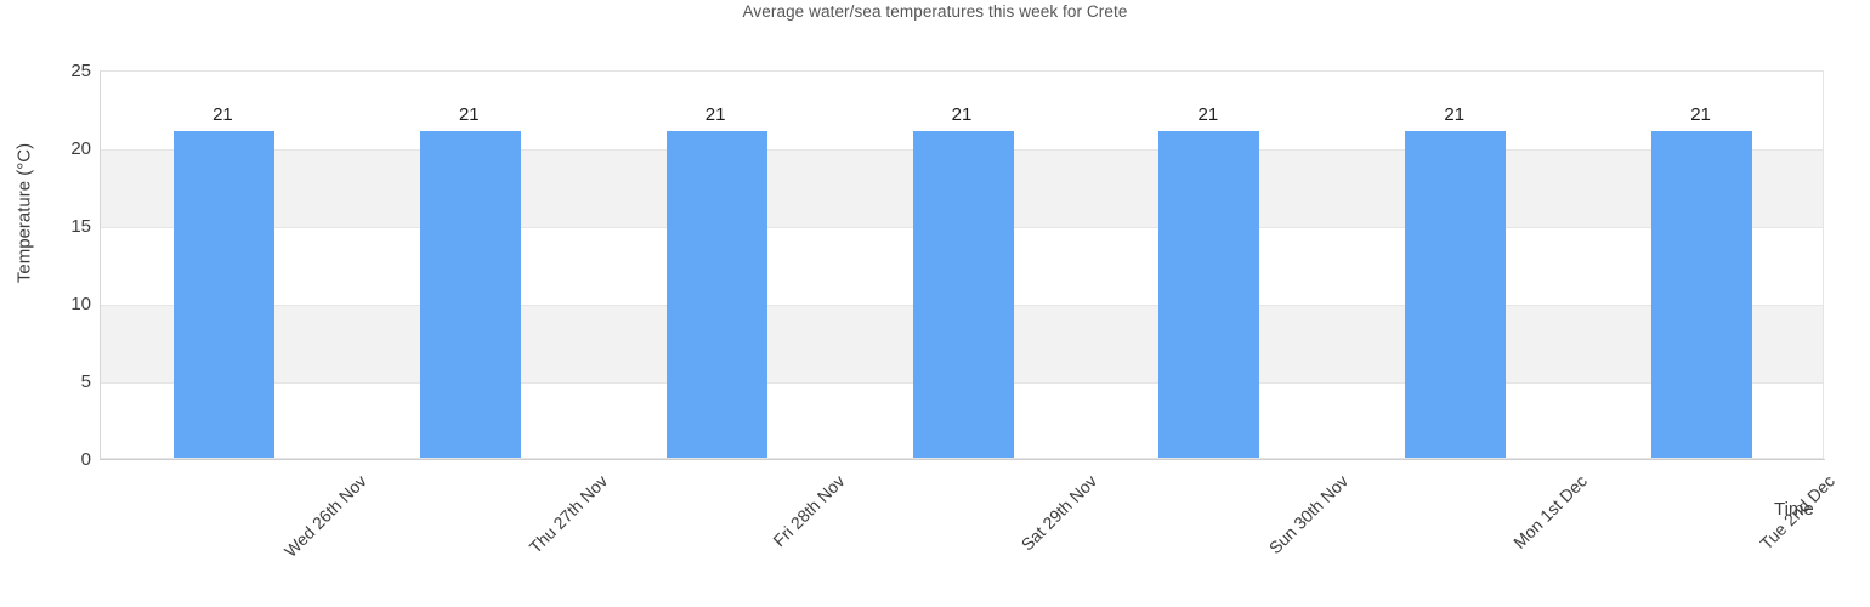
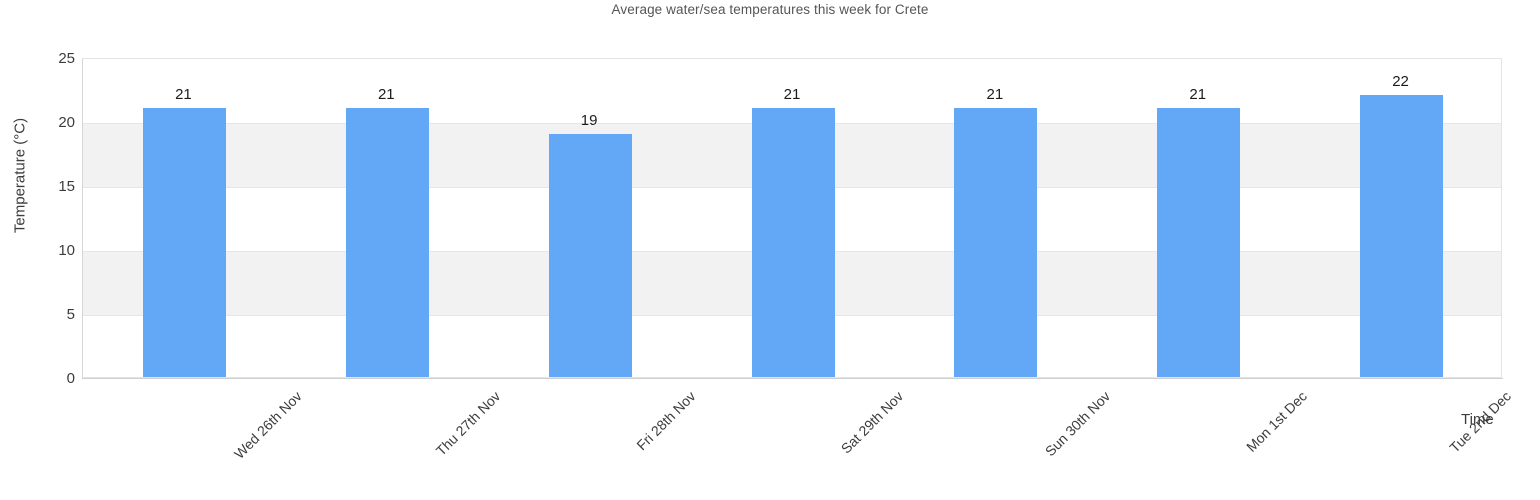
Fri 28th Nov: 21 -> 19
Tue 2nd Dec: 21 -> 22
